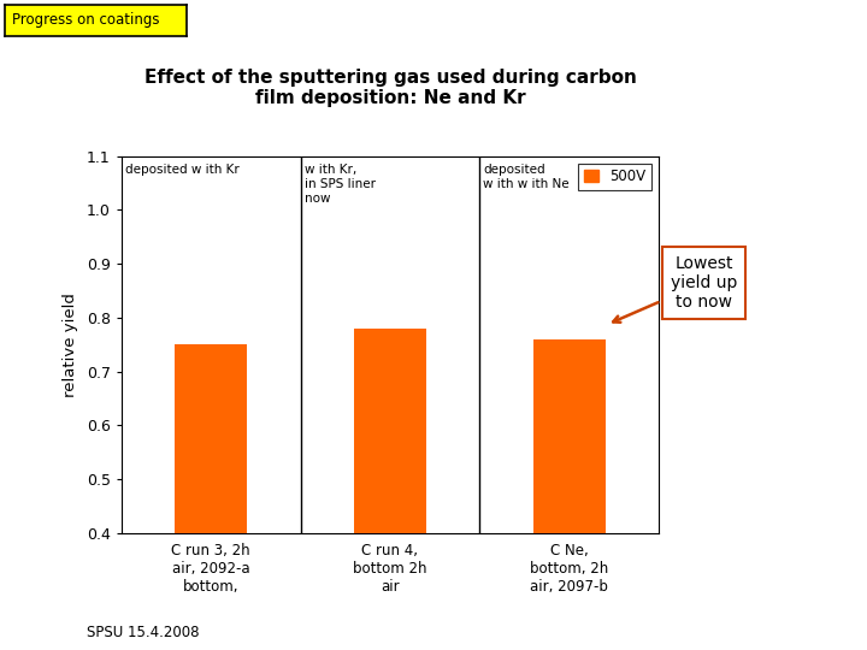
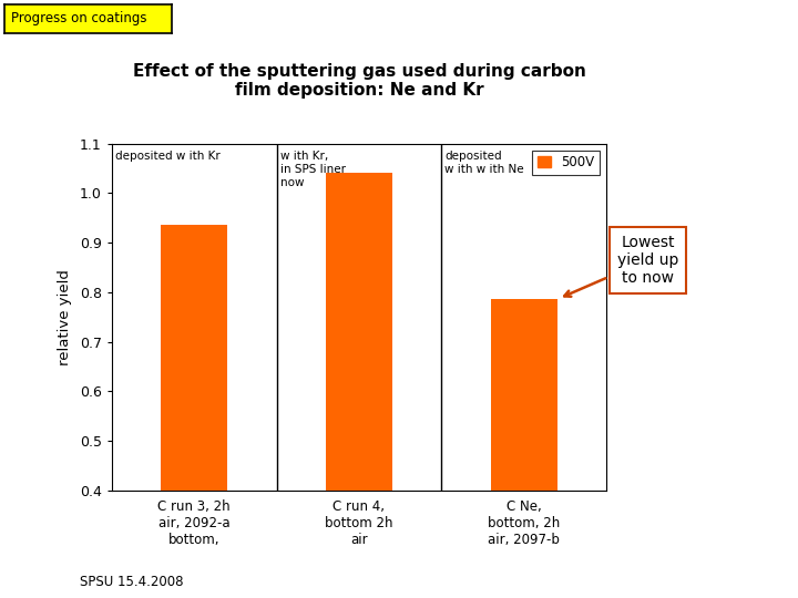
C run 3, 2h air, 2092-a bottom,: 0.750 -> 0.935
C run 4, bottom 2h air: 0.780 -> 1.040
C Ne, bottom, 2h air, 2097-b: 0.760 -> 0.787
